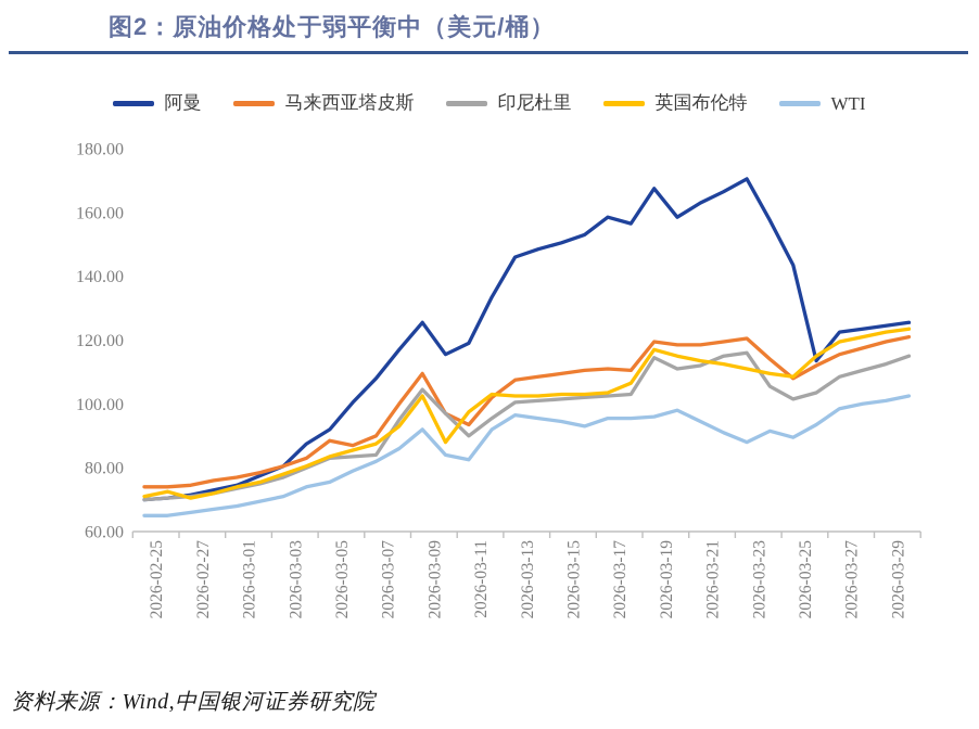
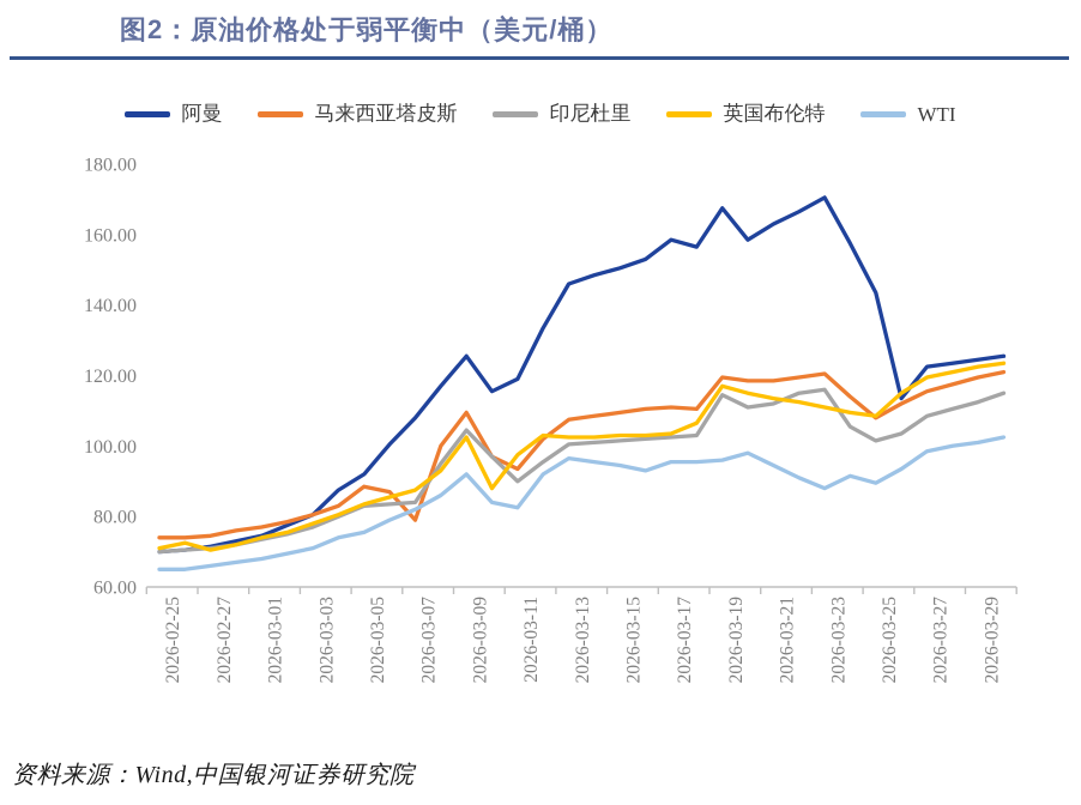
马来西亚塔皮斯/2026-03-07: 90 -> 79
